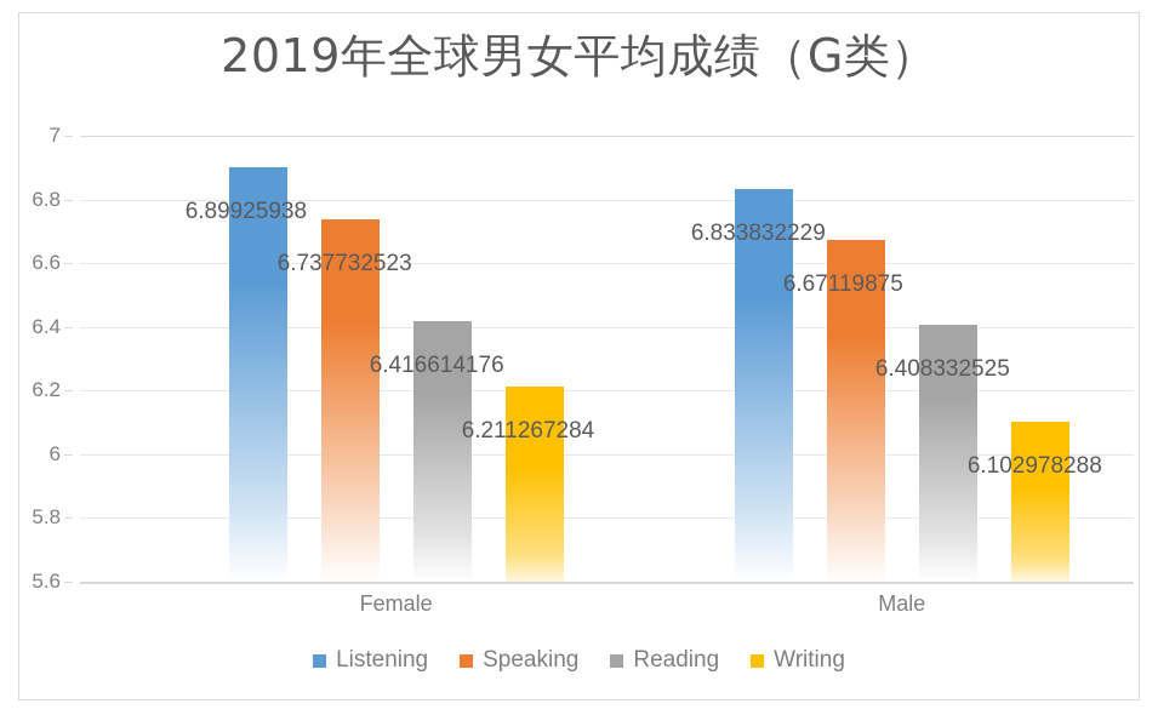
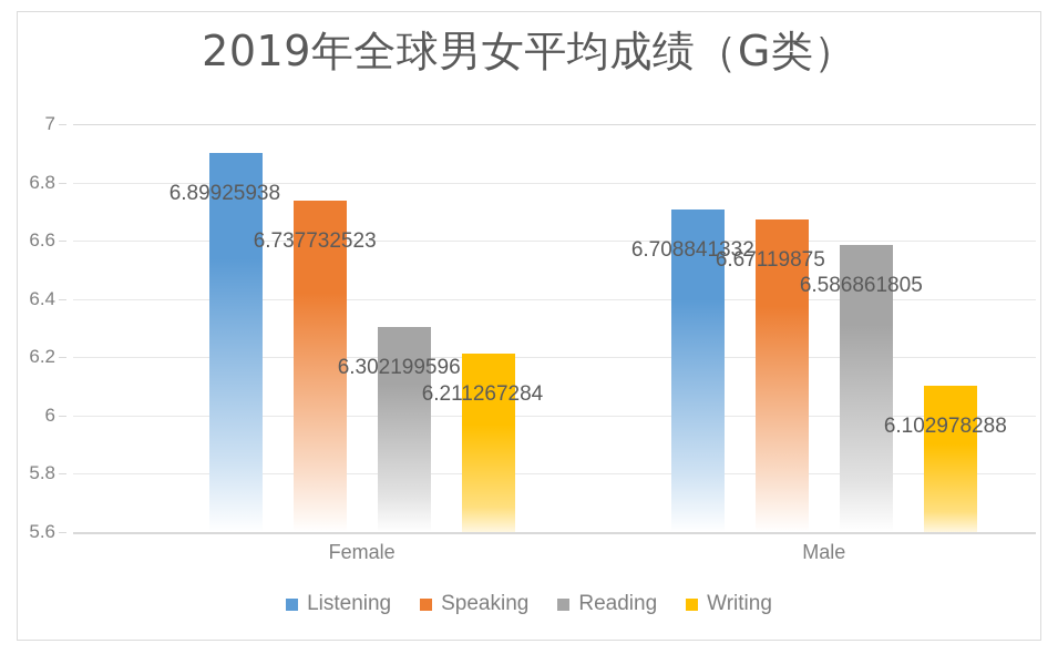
Reading/Female: 6.416614176 -> 6.302199596
Listening/Male: 6.833832229 -> 6.708841332
Reading/Male: 6.408332525 -> 6.586861805
